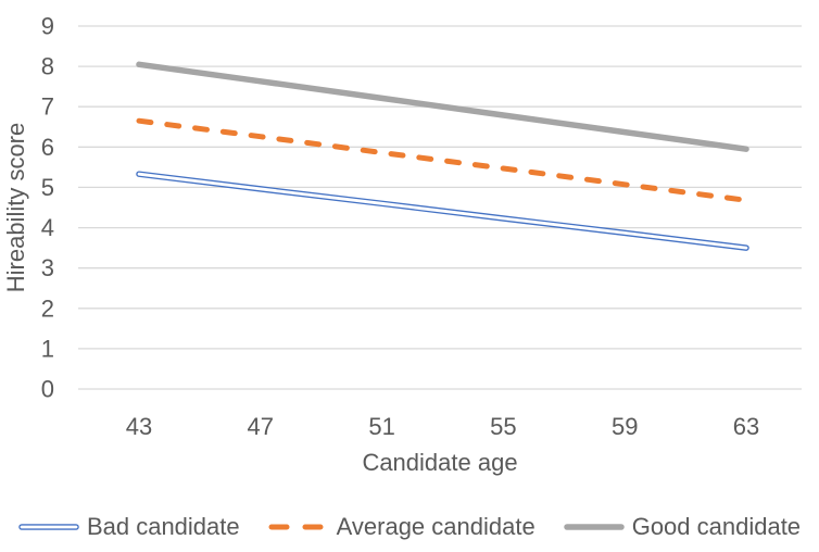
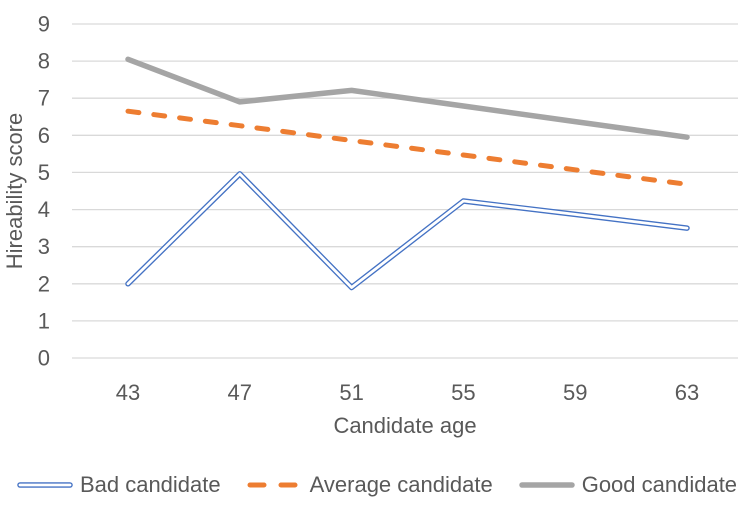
Bad candidate/43: 5.3 -> 2.0
Good candidate/47: 7.6 -> 6.9
Bad candidate/51: 4.6 -> 1.9
